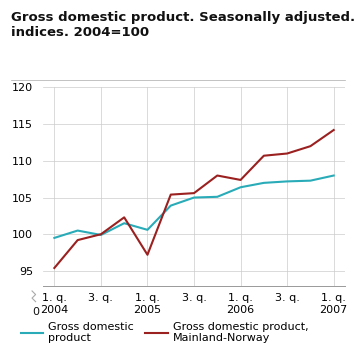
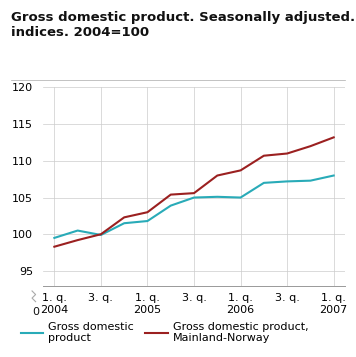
Gross domestic product, Mainland-Norway/1. q. 2004: 95.4 -> 98.3
Gross domestic product/1. q. 2005: 100.6 -> 101.8
Gross domestic product, Mainland-Norway/1. q. 2005: 97.2 -> 103.0
Gross domestic product/1. q. 2006: 106.4 -> 105.0
Gross domestic product, Mainland-Norway/1. q. 2006: 107.4 -> 108.7
Gross domestic product, Mainland-Norway/1. q. 2007: 114.2 -> 113.2
